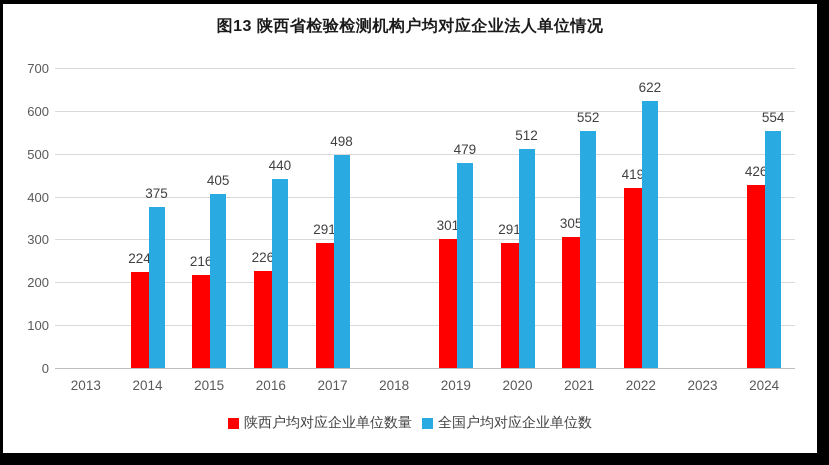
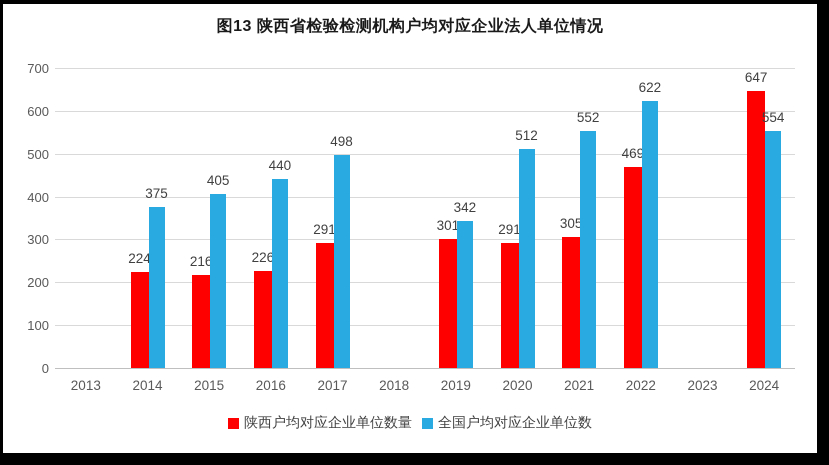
全国户均对应企业单位数/2019: 479 -> 342
陕西户均对应企业单位数量/2022: 419 -> 469
陕西户均对应企业单位数量/2024: 426 -> 647
